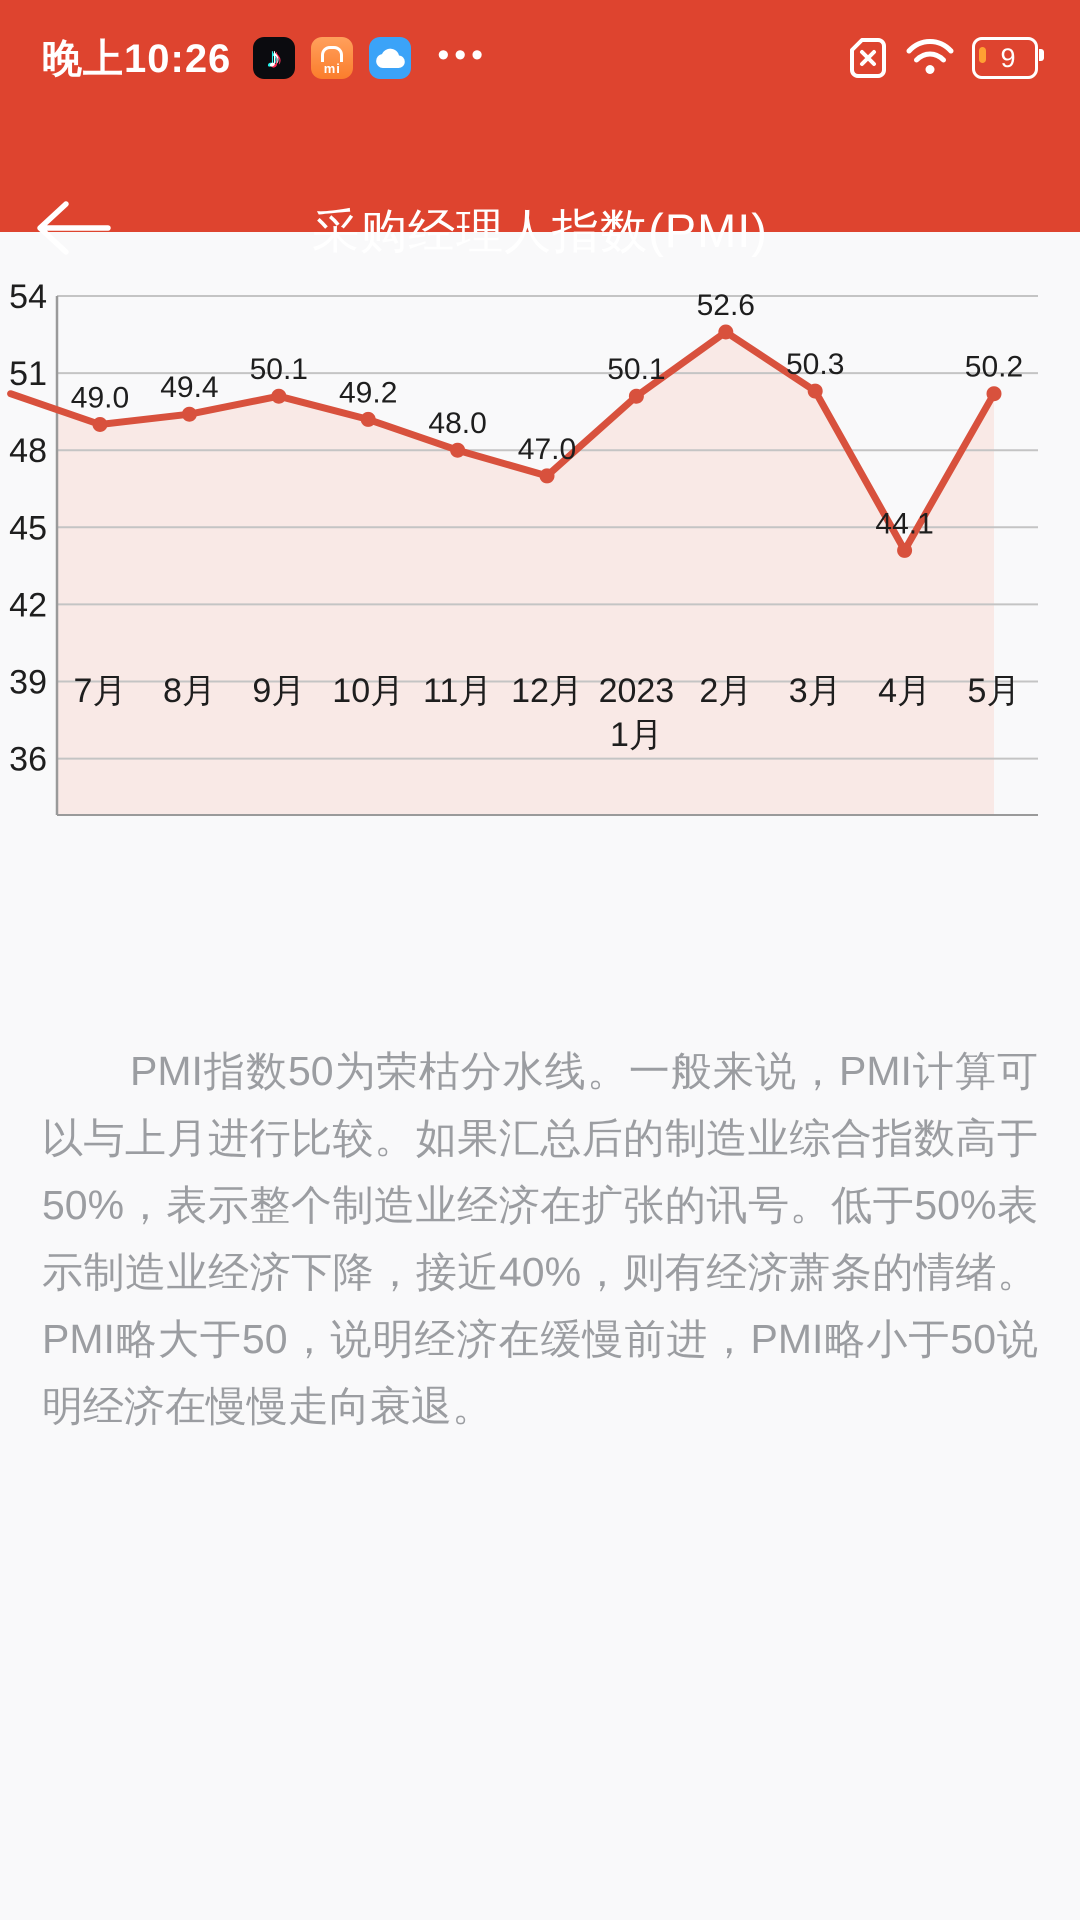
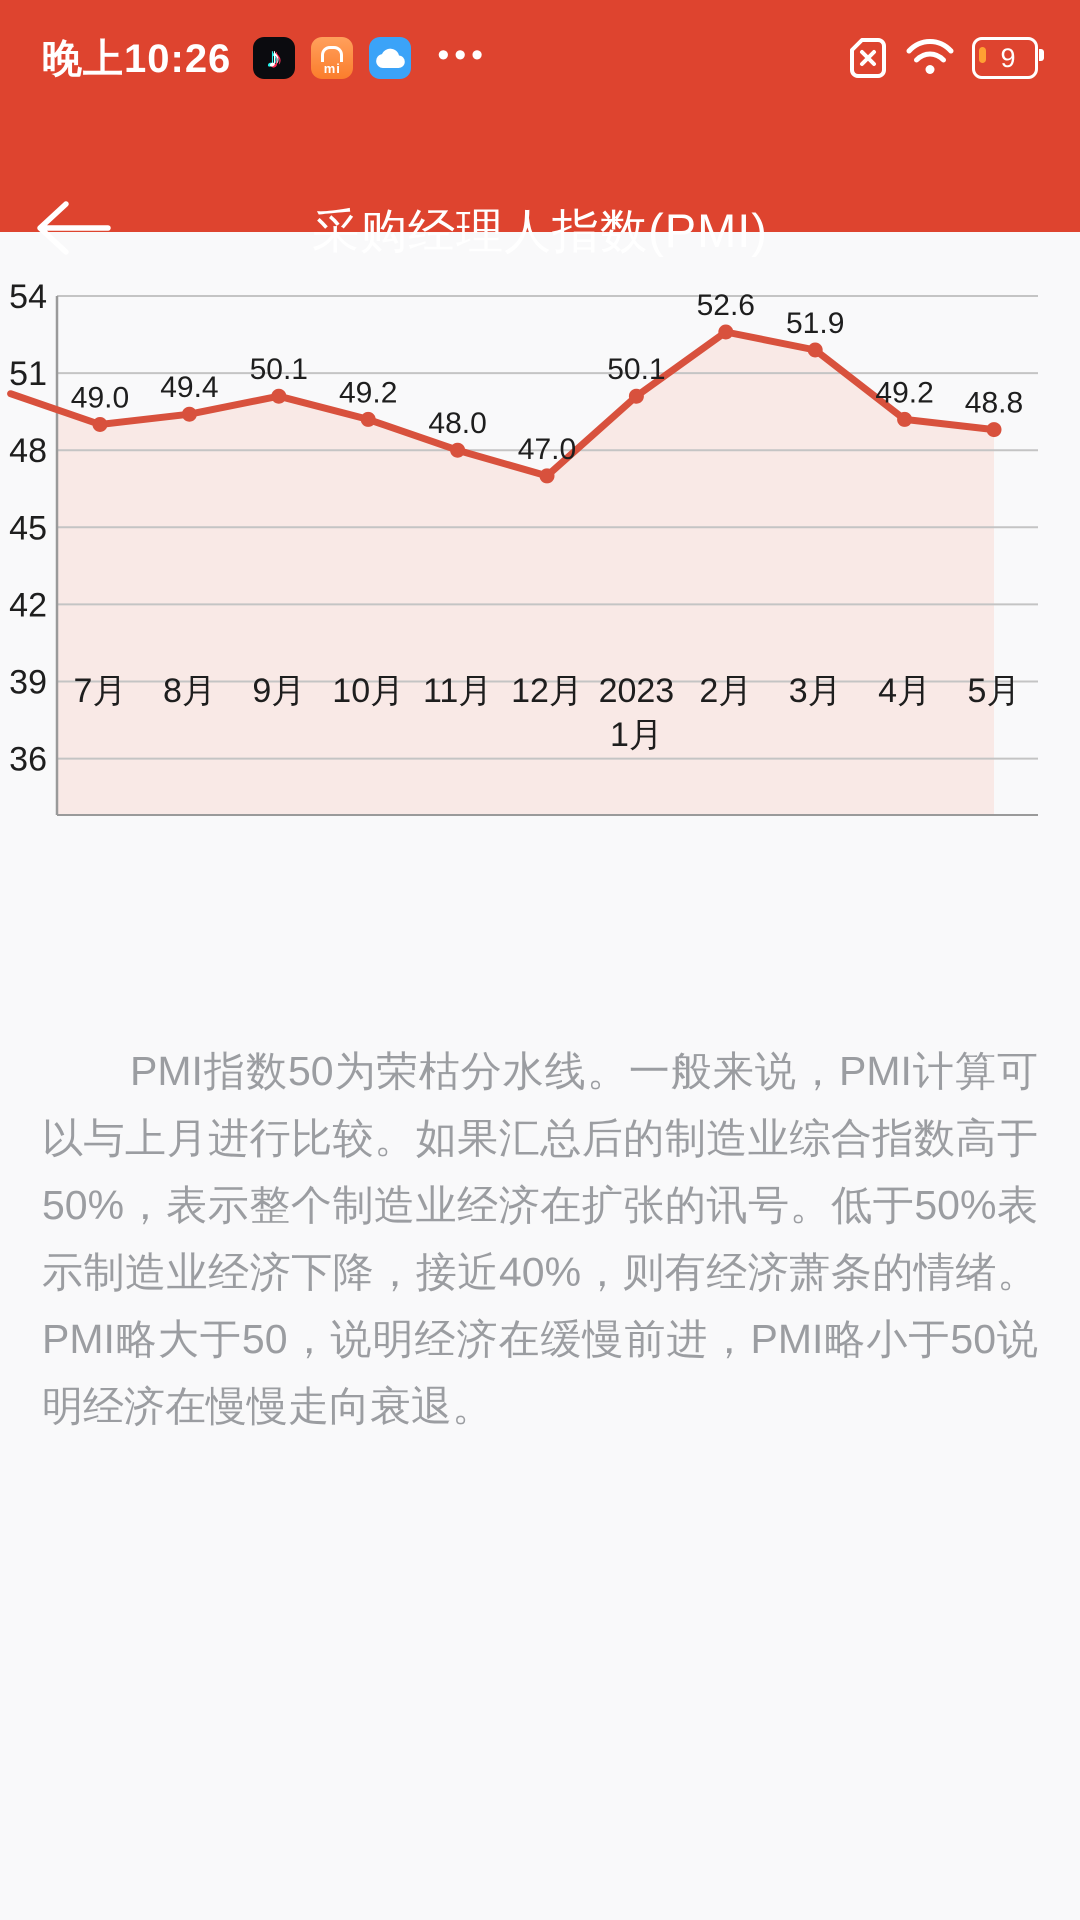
3月: 50.3 -> 51.9
4月: 44.1 -> 49.2
5月: 50.2 -> 48.8
